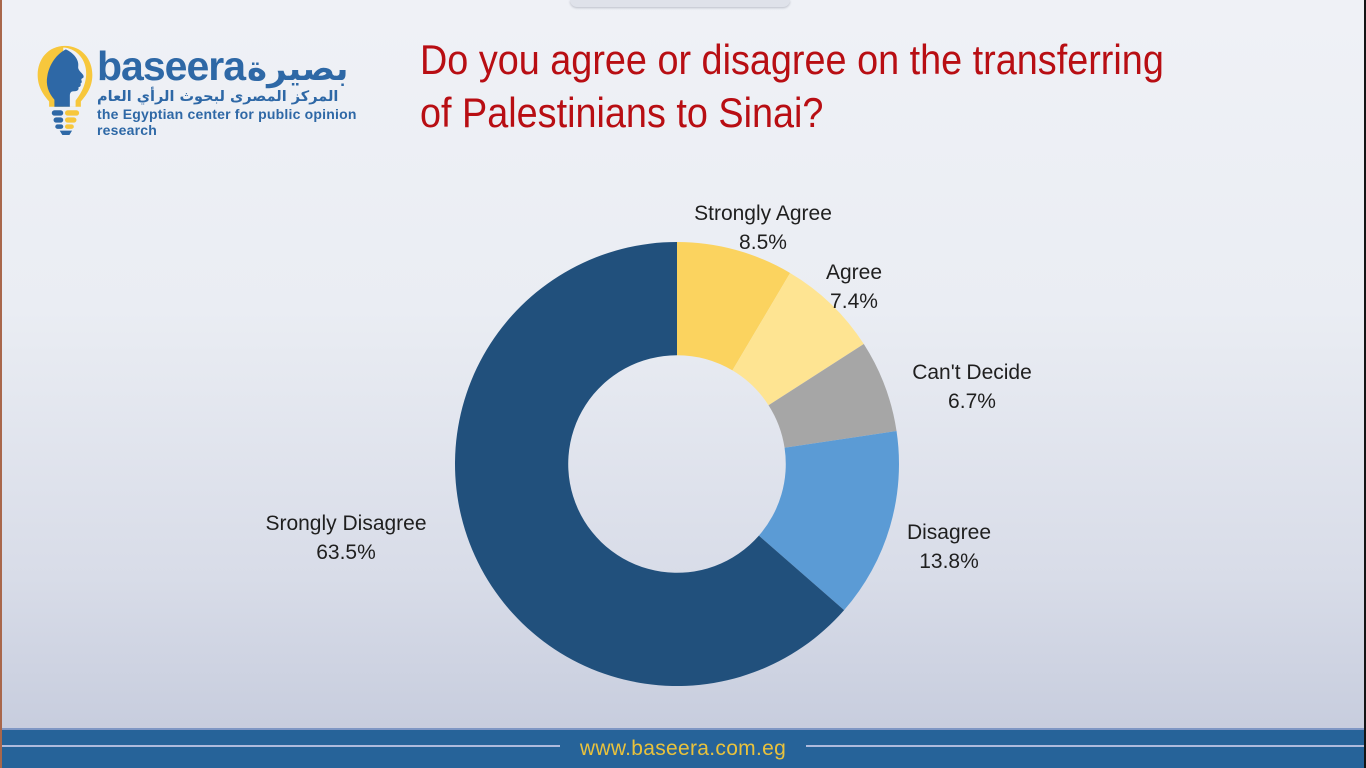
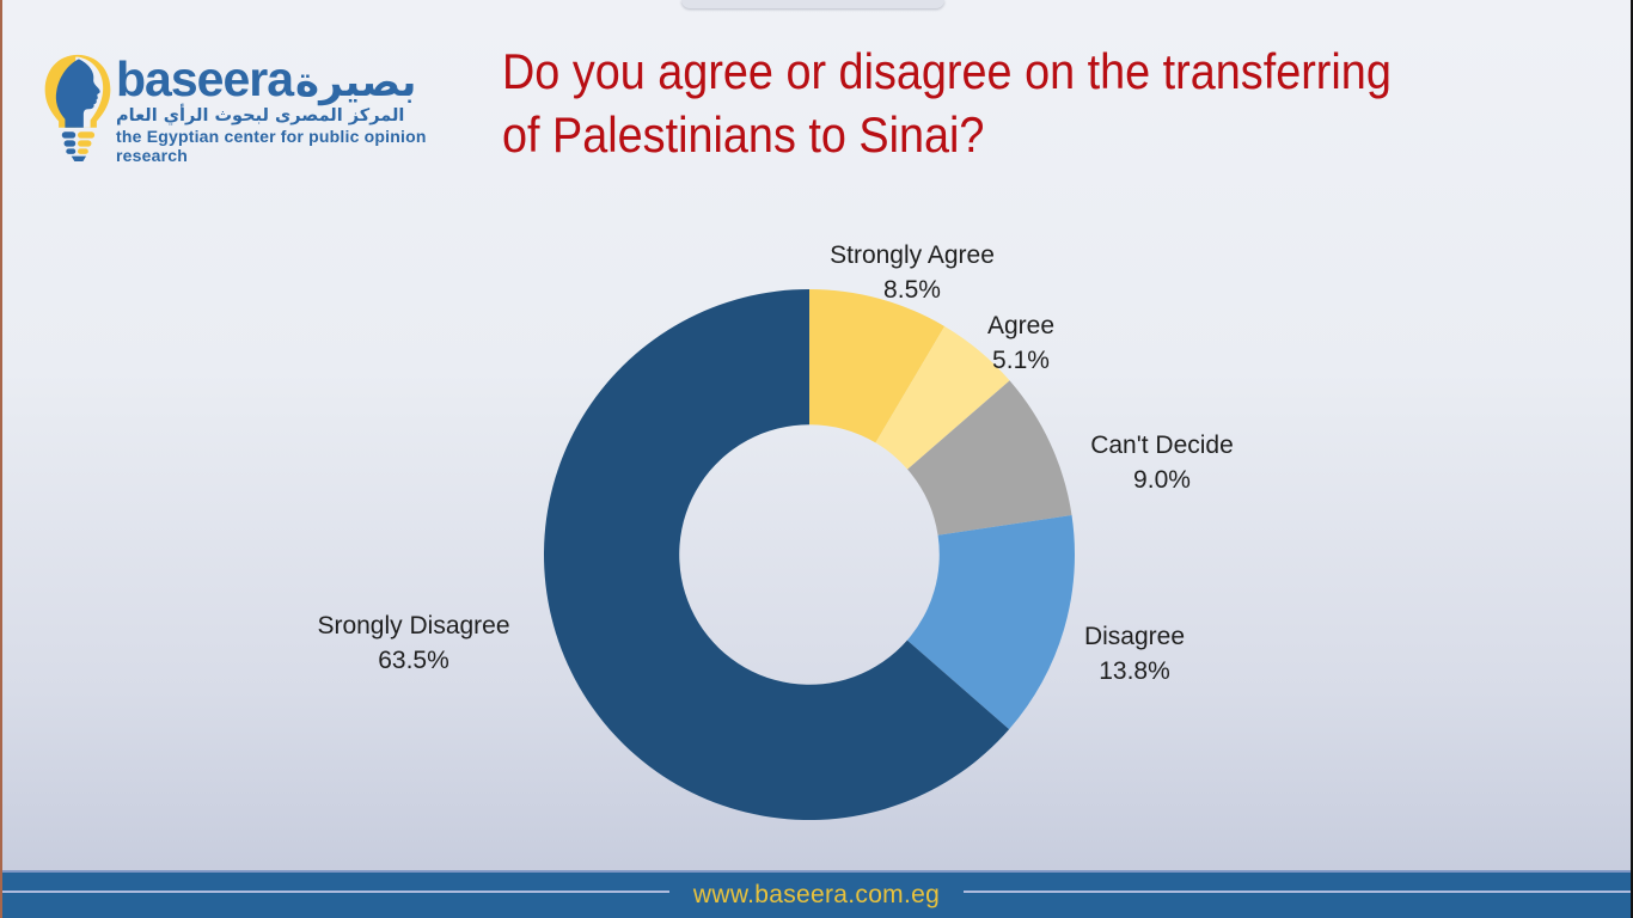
Agree: 7.4% -> 5.1%
Can't Decide: 6.7% -> 9.0%
